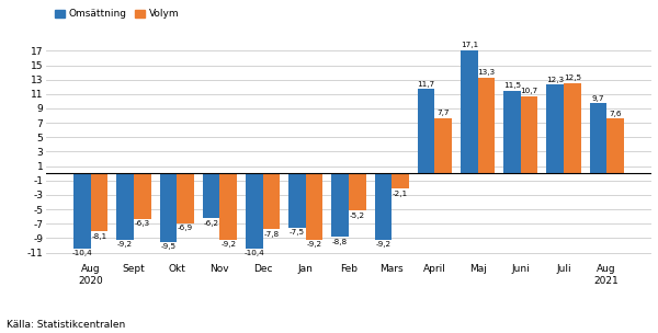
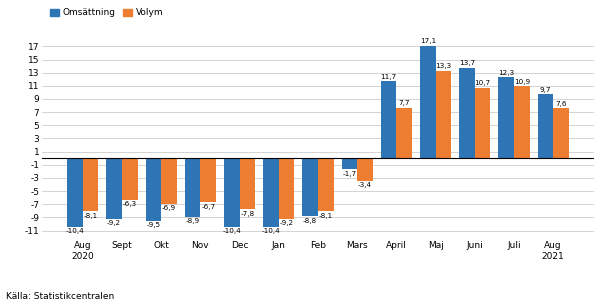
Omsättning/Nov: -6,2 -> -8,9
Volym/Nov: -9,2 -> -6,7
Omsättning/Jan: -7,5 -> -10,4
Volym/Feb: -5,2 -> -8,1
Omsättning/Mars: -9,2 -> -1,7
Volym/Mars: -2,1 -> -3,4
Omsättning/Juni: 11,5 -> 13,7
Volym/Juli: 12,5 -> 10,9
